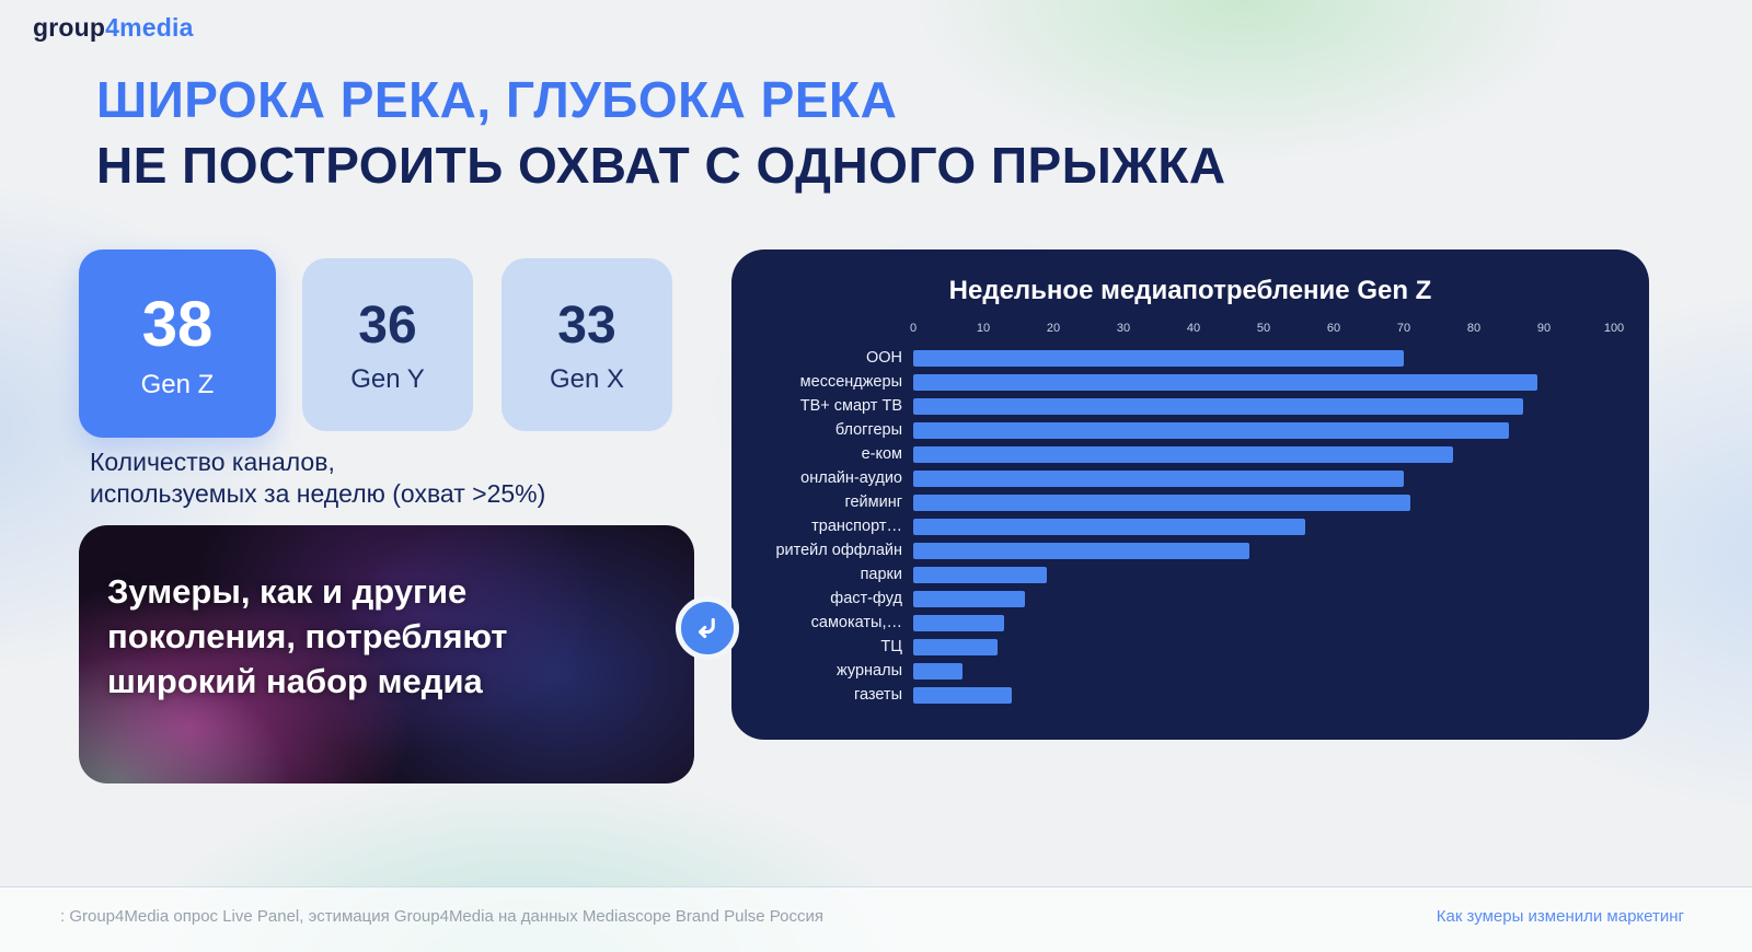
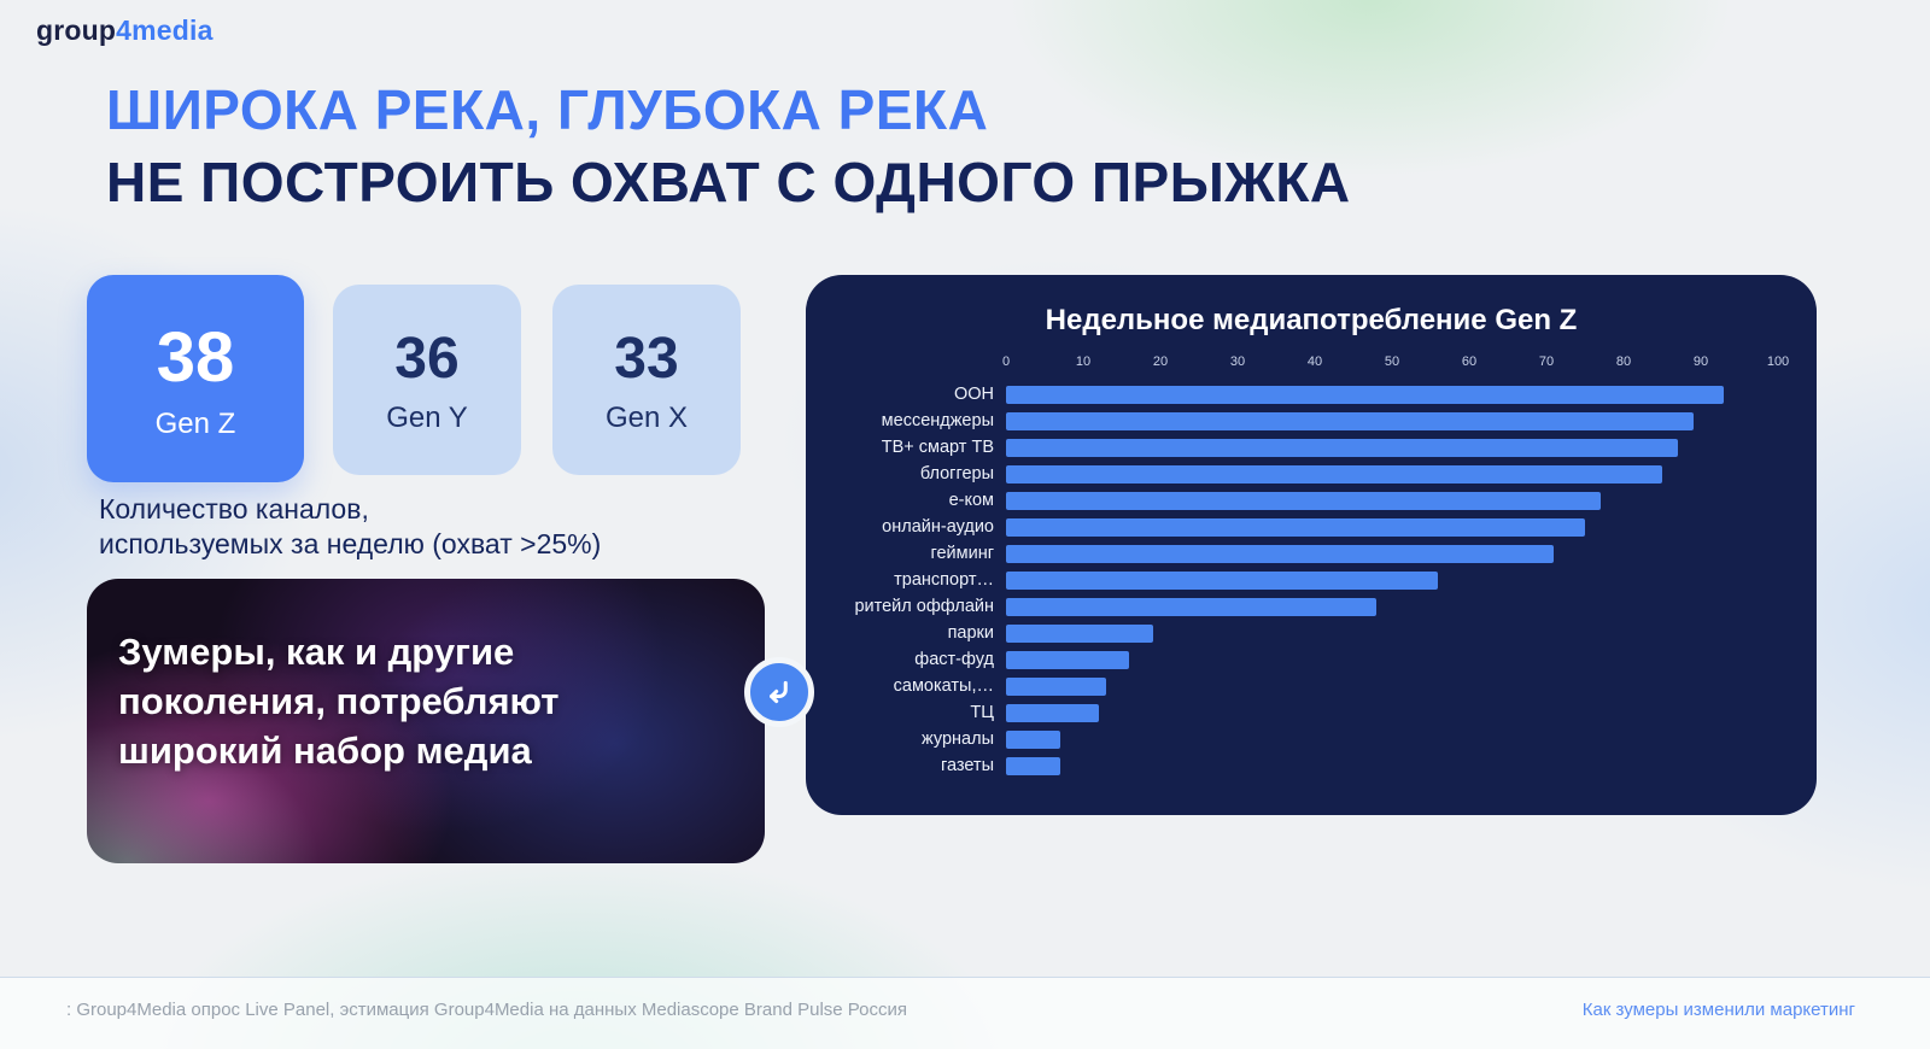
OOH: 70 -> 93
онлайн-аудио: 70 -> 75
газеты: 14 -> 7
